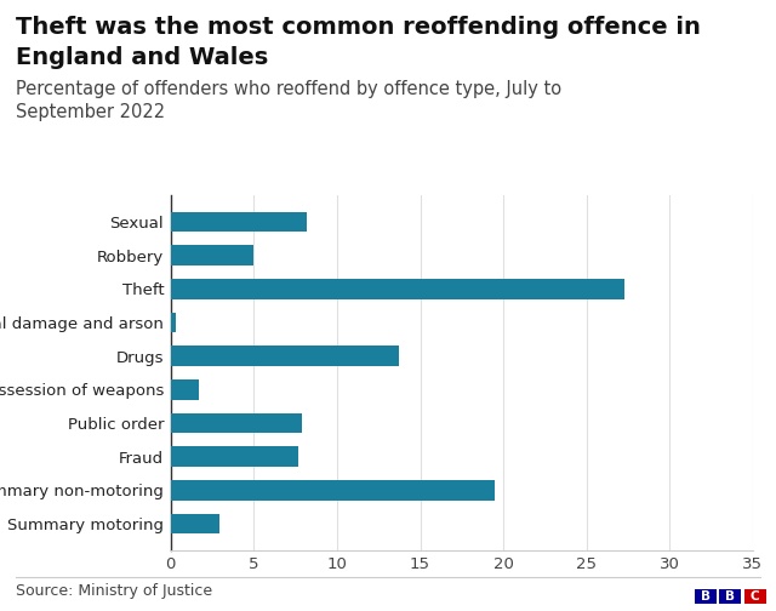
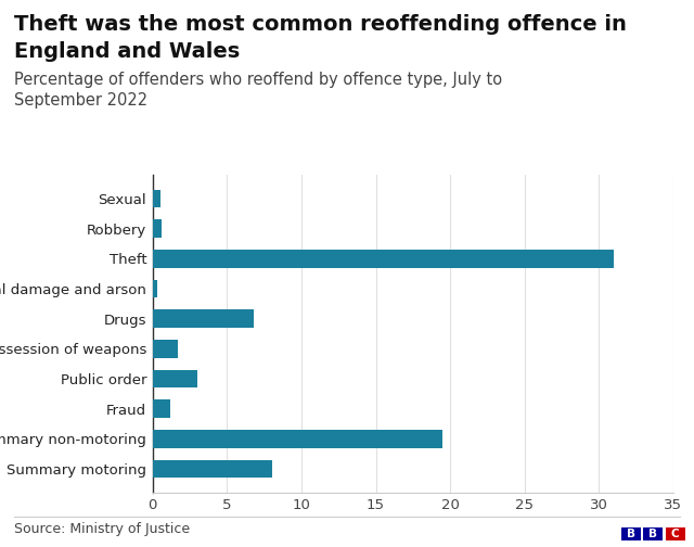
Sexual: 8.2 -> 0.5
Robbery: 5.0 -> 0.6
Theft: 27.3 -> 31.0
Drugs: 13.7 -> 6.8
Public order: 7.9 -> 3.0
Fraud: 7.7 -> 1.2
Summary motoring: 2.9 -> 8.0
